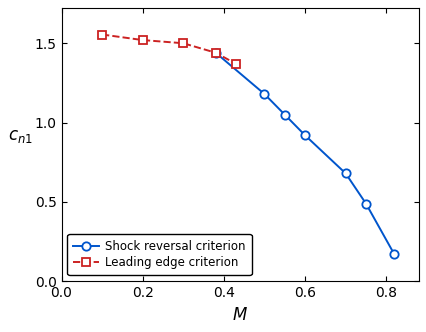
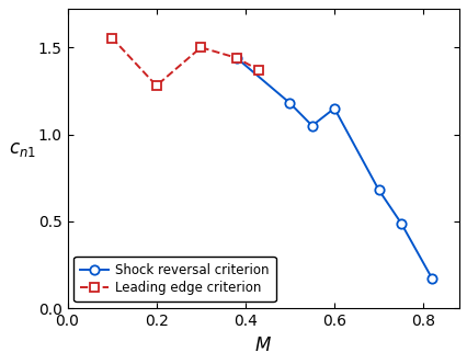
Leading edge criterion/0.2: 1.52 -> 1.28
Shock reversal criterion/0.6: 0.92 -> 1.15
